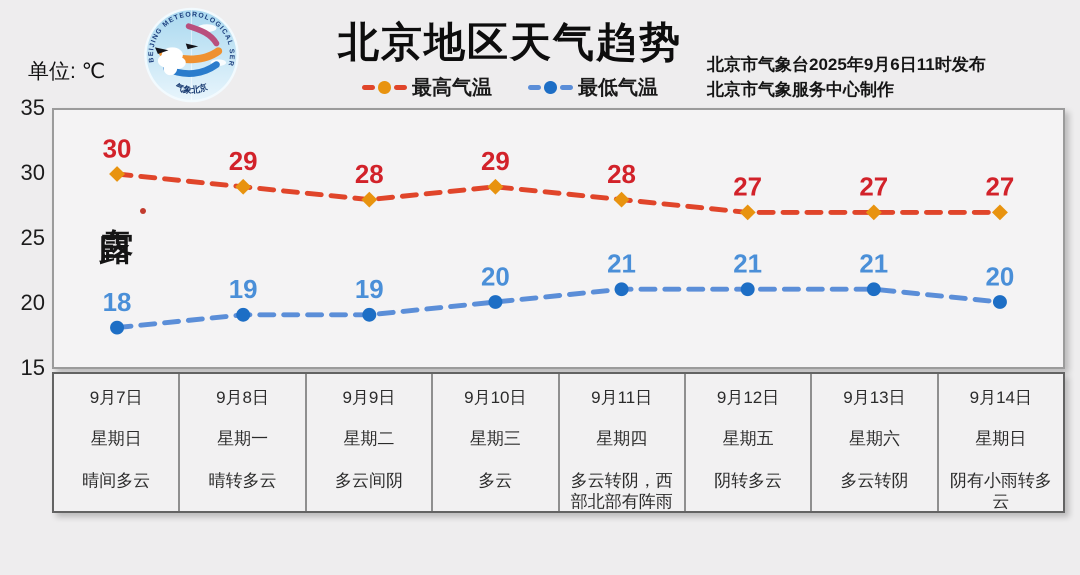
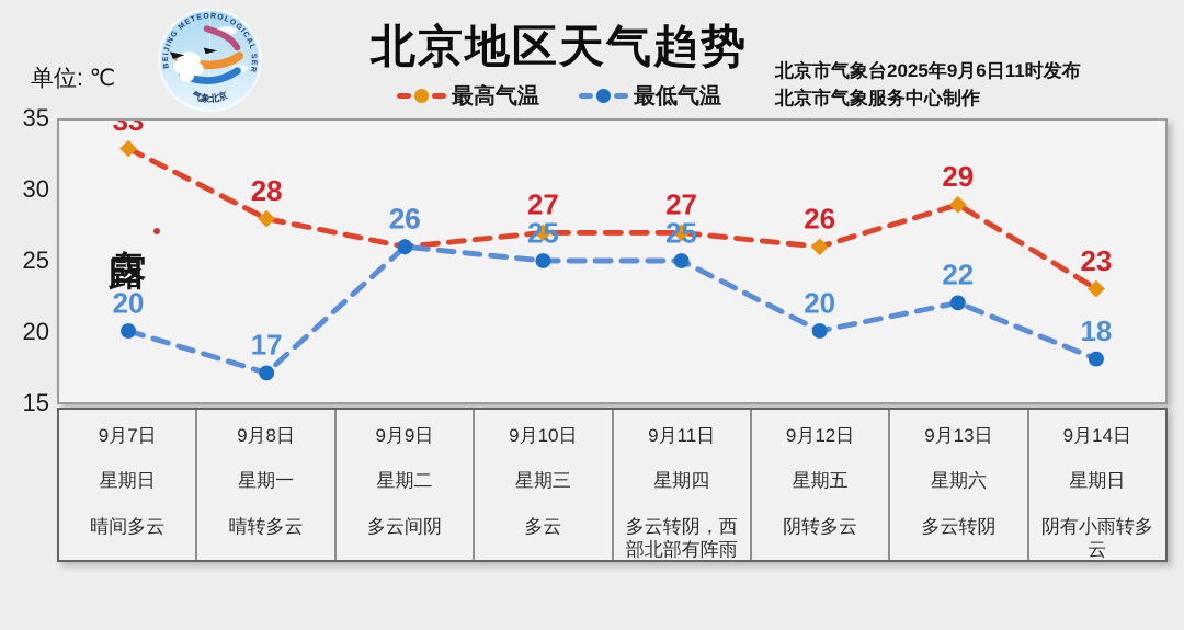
最高气温/9月7日: 30 -> 33
最低气温/9月7日: 18 -> 20
最高气温/9月8日: 29 -> 28
最低气温/9月8日: 19 -> 17
最高气温/9月9日: 28 -> 26
最低气温/9月9日: 19 -> 26
最高气温/9月10日: 29 -> 27
最低气温/9月10日: 20 -> 25
最高气温/9月11日: 28 -> 27
最低气温/9月11日: 21 -> 25
最高气温/9月12日: 27 -> 26
最低气温/9月12日: 21 -> 20
最高气温/9月13日: 27 -> 29
最低气温/9月13日: 21 -> 22
最高气温/9月14日: 27 -> 23
最低气温/9月14日: 20 -> 18
